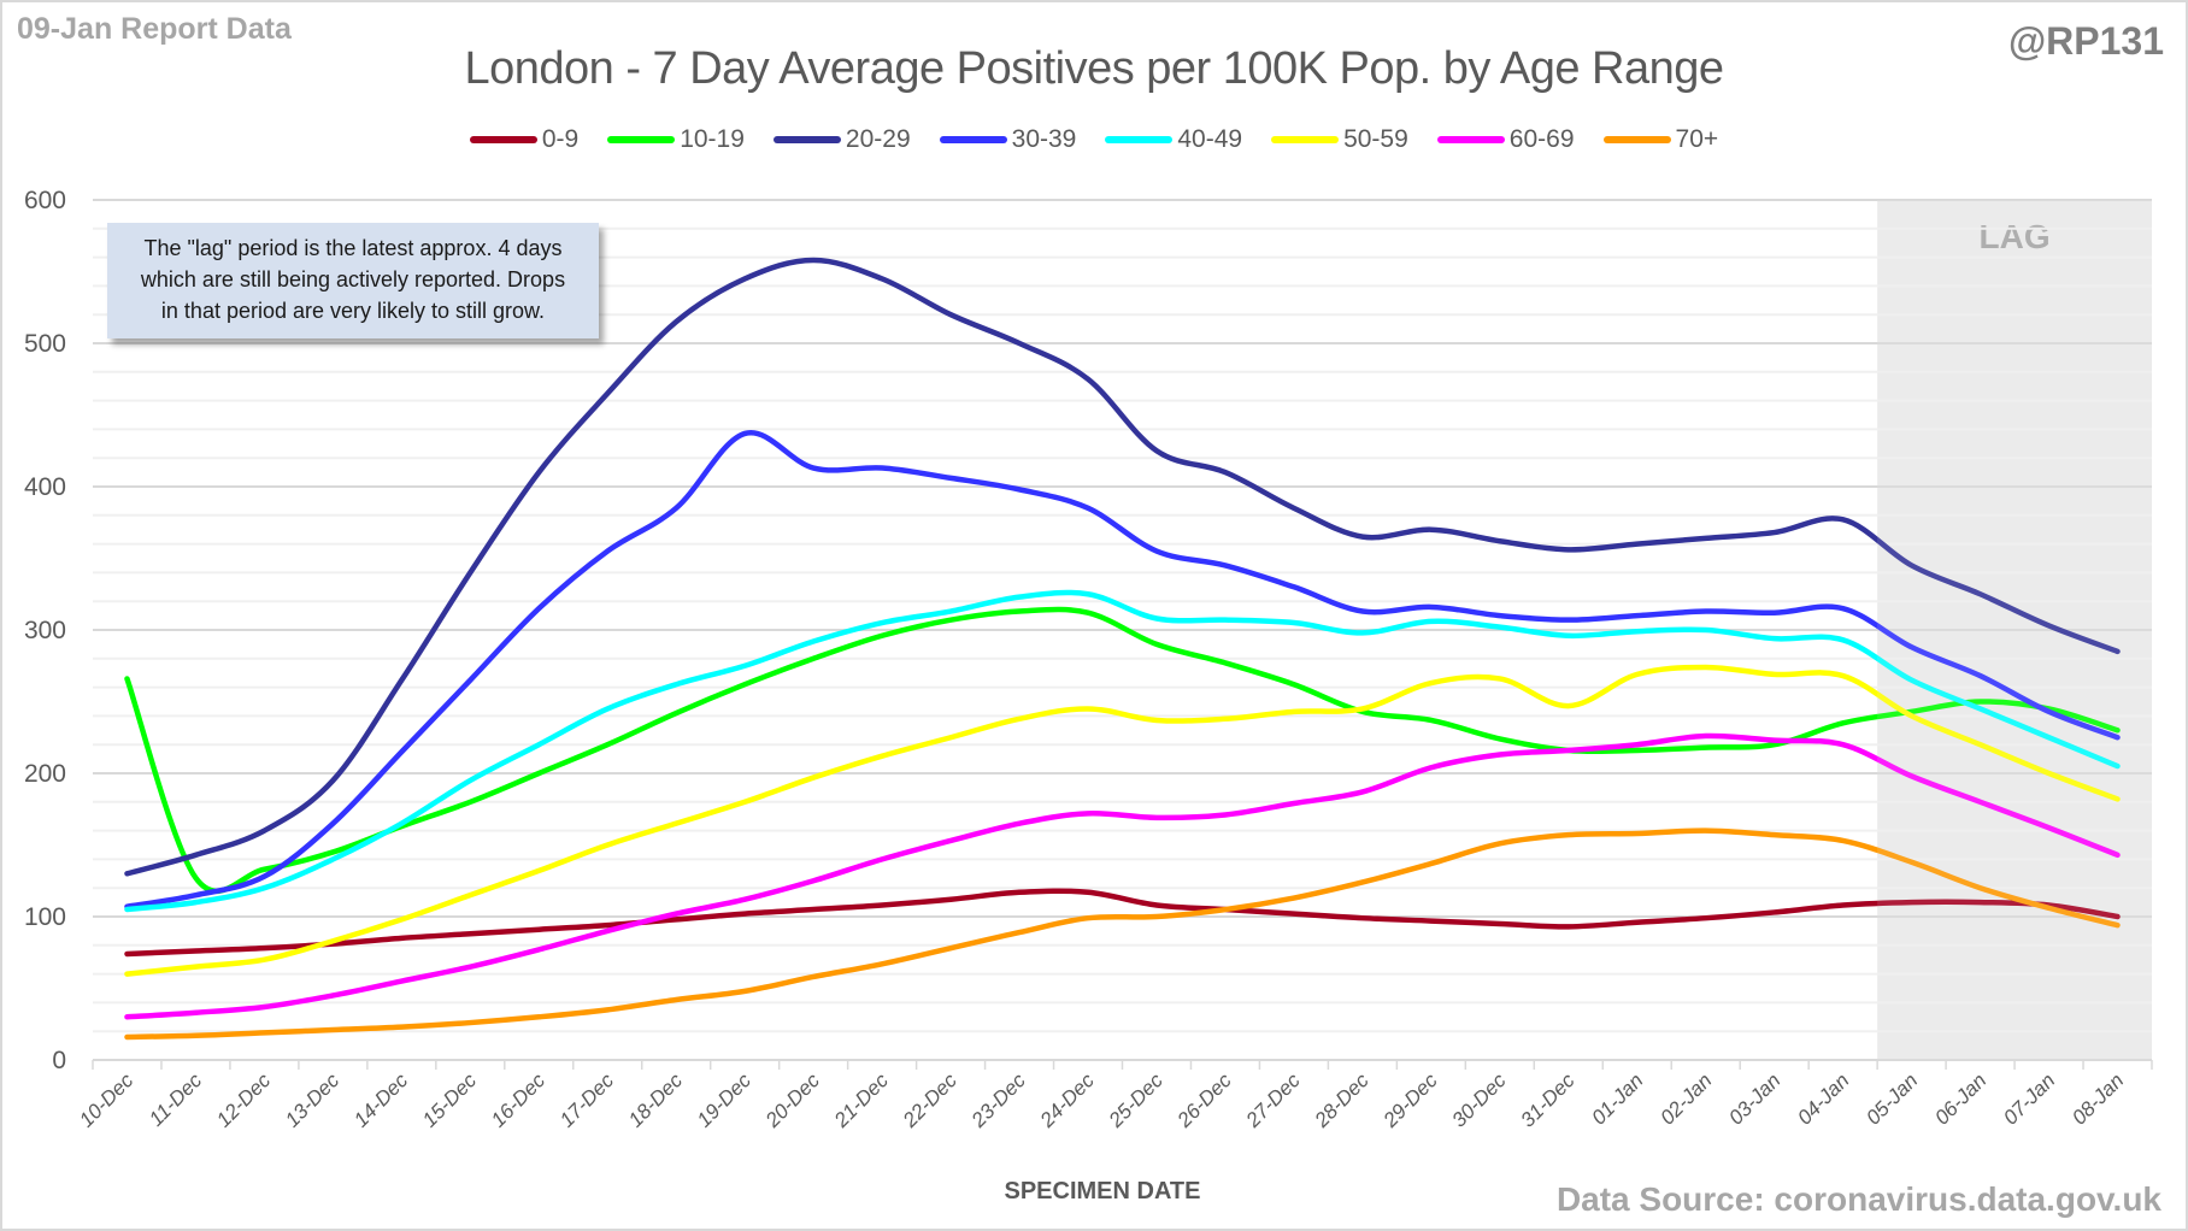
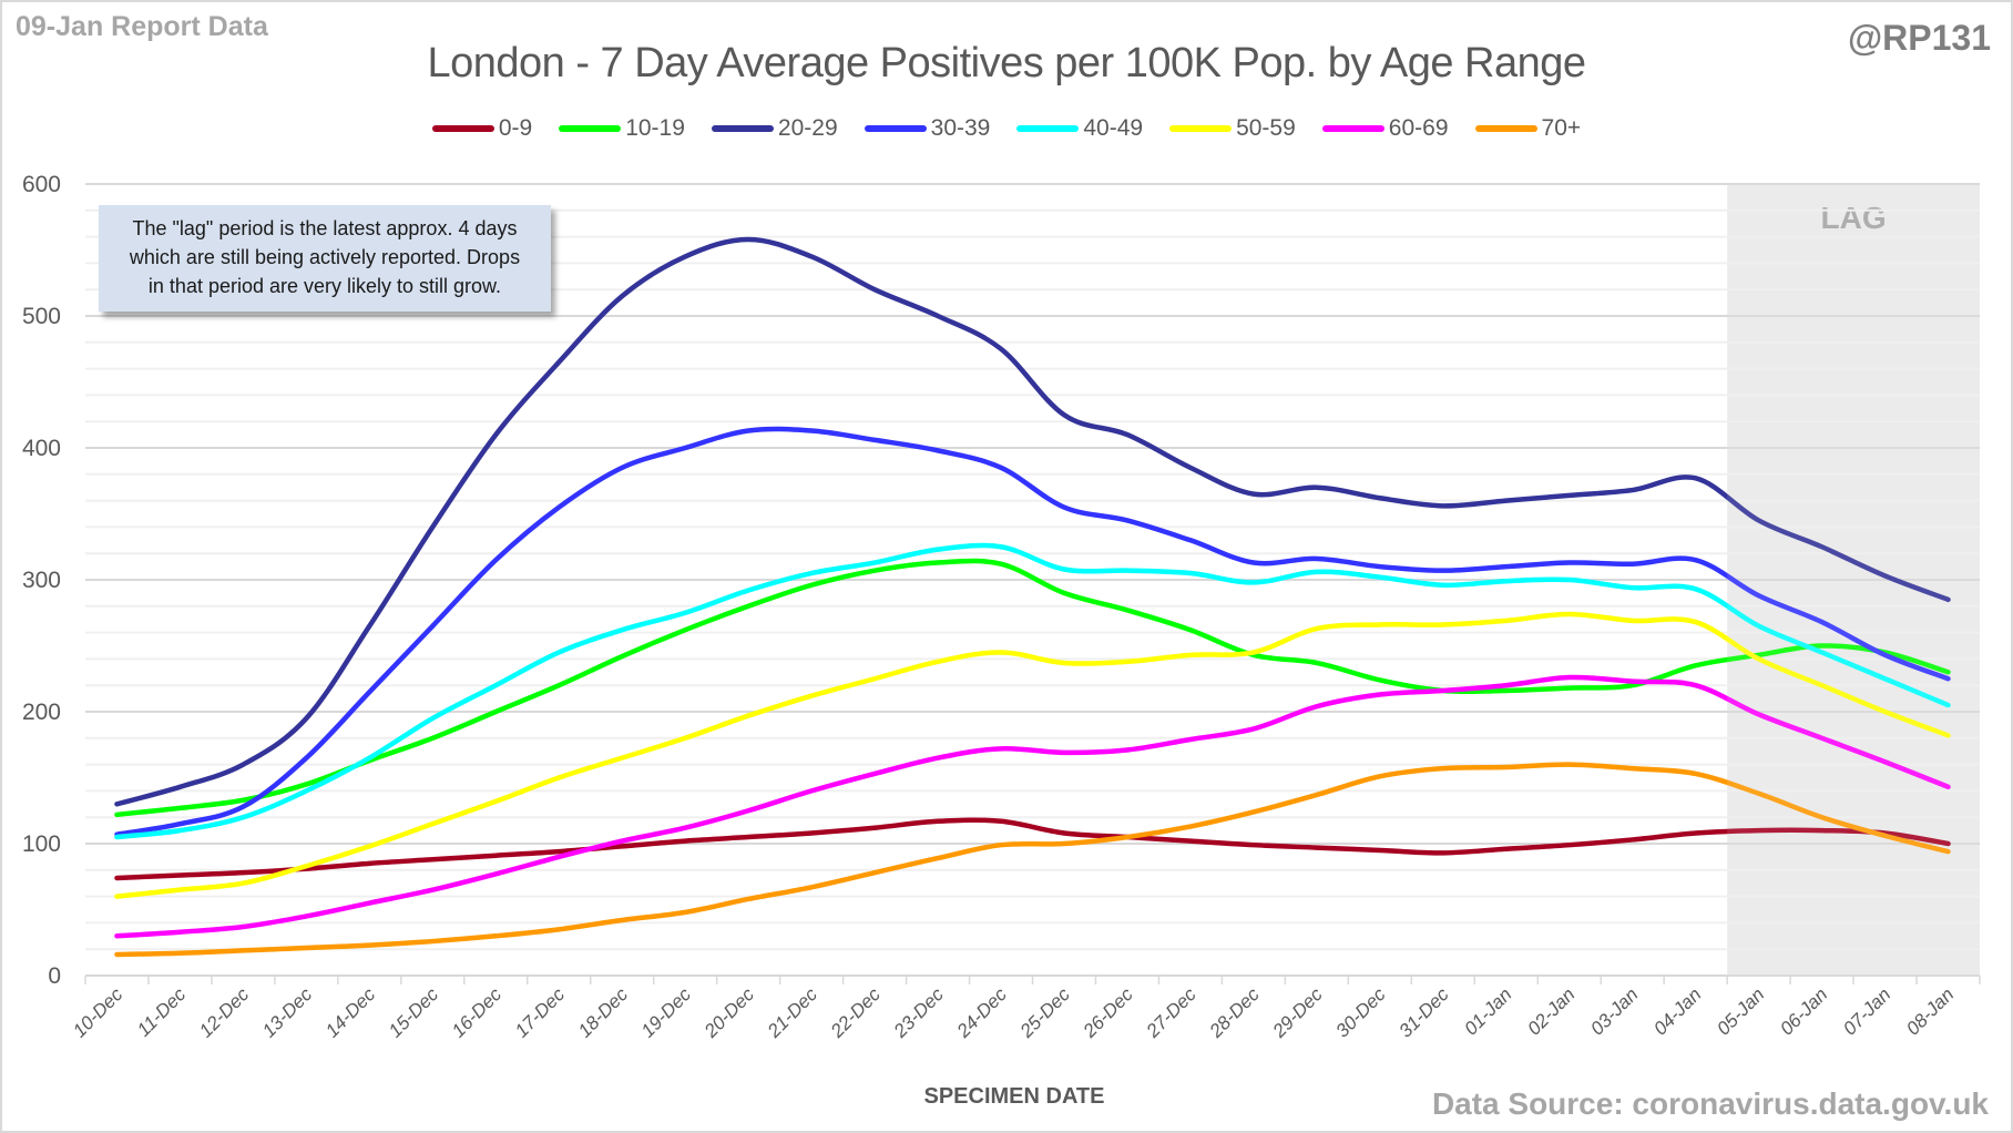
10-19/10-Dec: 266 -> 122
30-39/19-Dec: 437 -> 400
50-59/31-Dec: 247 -> 266
